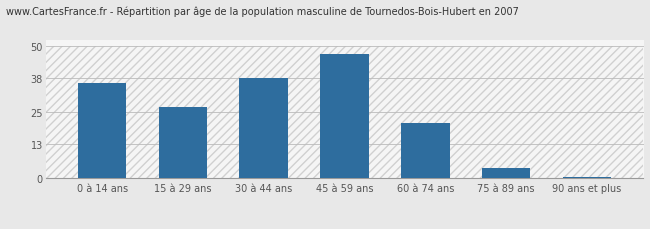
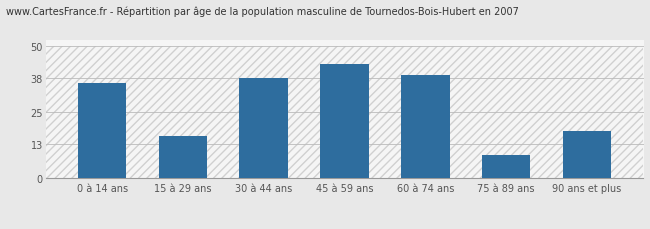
15 à 29 ans: 27.0 -> 16.0
45 à 59 ans: 47.0 -> 43.0
60 à 74 ans: 21.0 -> 39.0
75 à 89 ans: 4.0 -> 9.0
90 ans et plus: 0.5 -> 18.0
